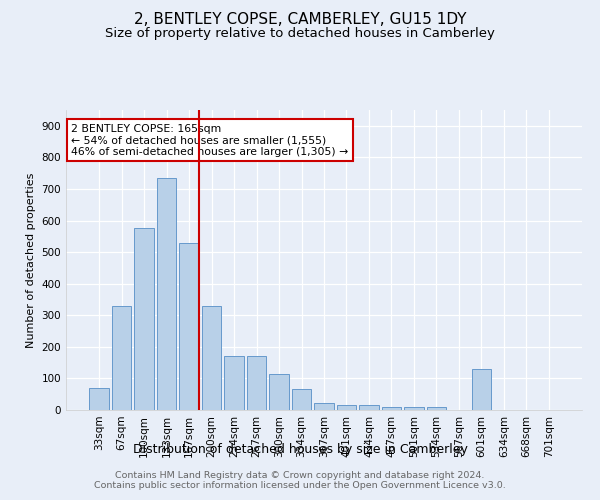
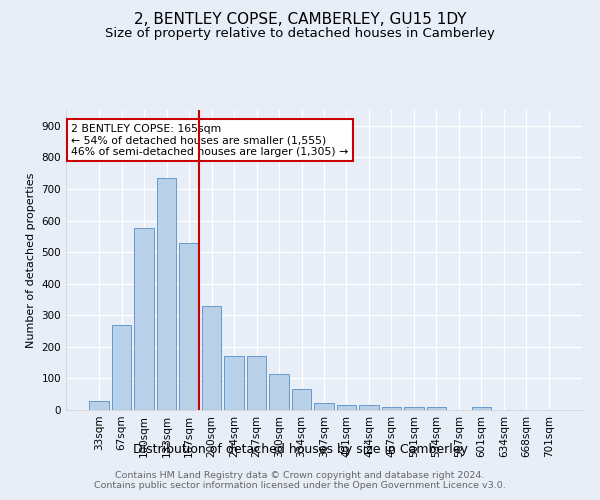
33sqm: 70 -> 27
67sqm: 330 -> 270
601sqm: 130 -> 9
